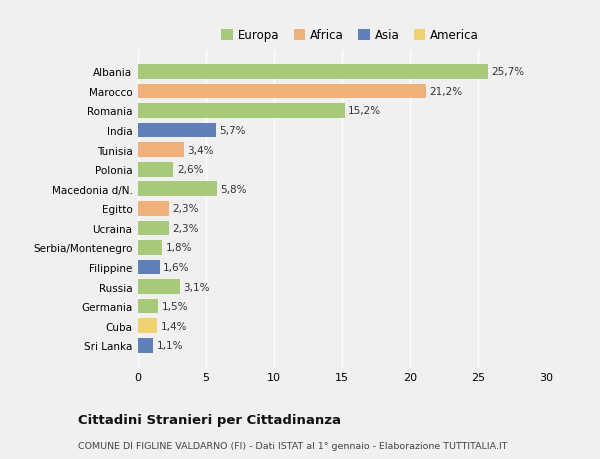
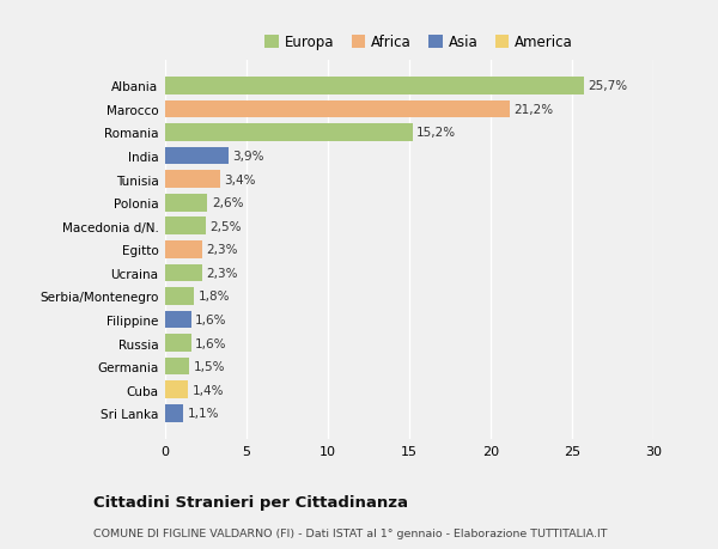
India: 5,7% -> 3,9%
Macedonia d/N.: 5,8% -> 2,5%
Russia: 3,1% -> 1,6%
